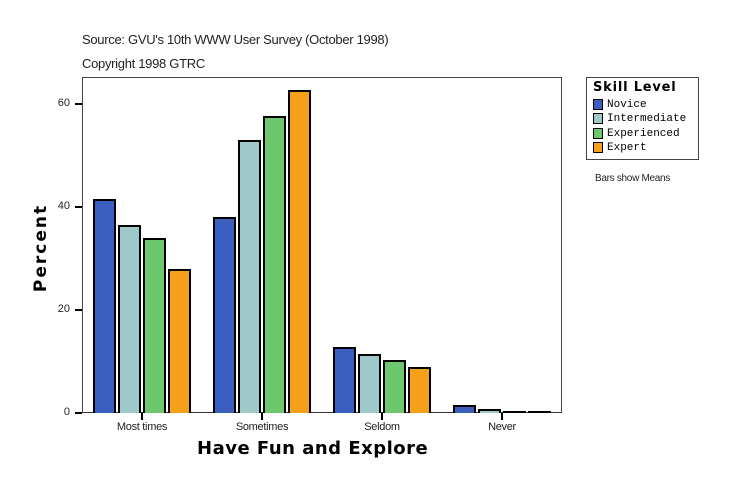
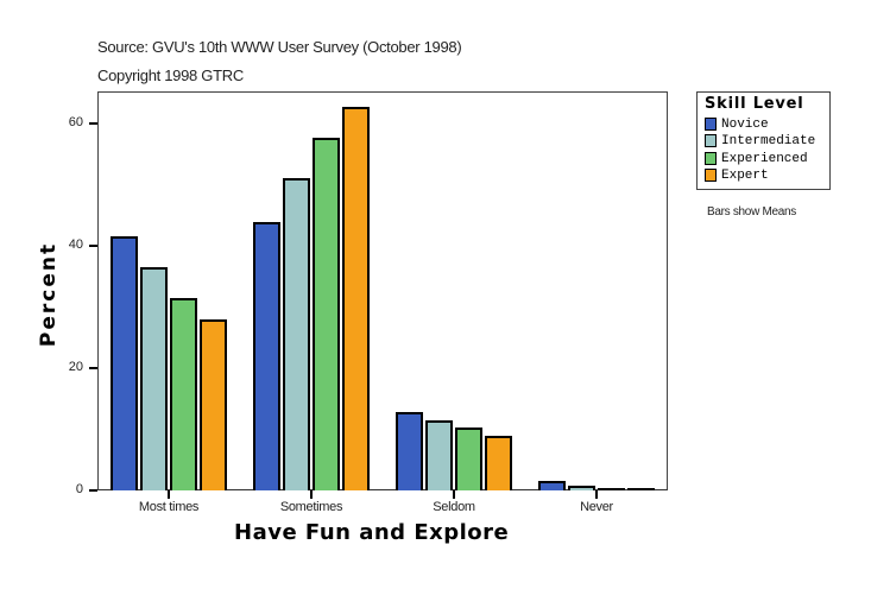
Experienced/Most times: 34 -> 32
Novice/Sometimes: 38 -> 44
Intermediate/Sometimes: 53 -> 51
